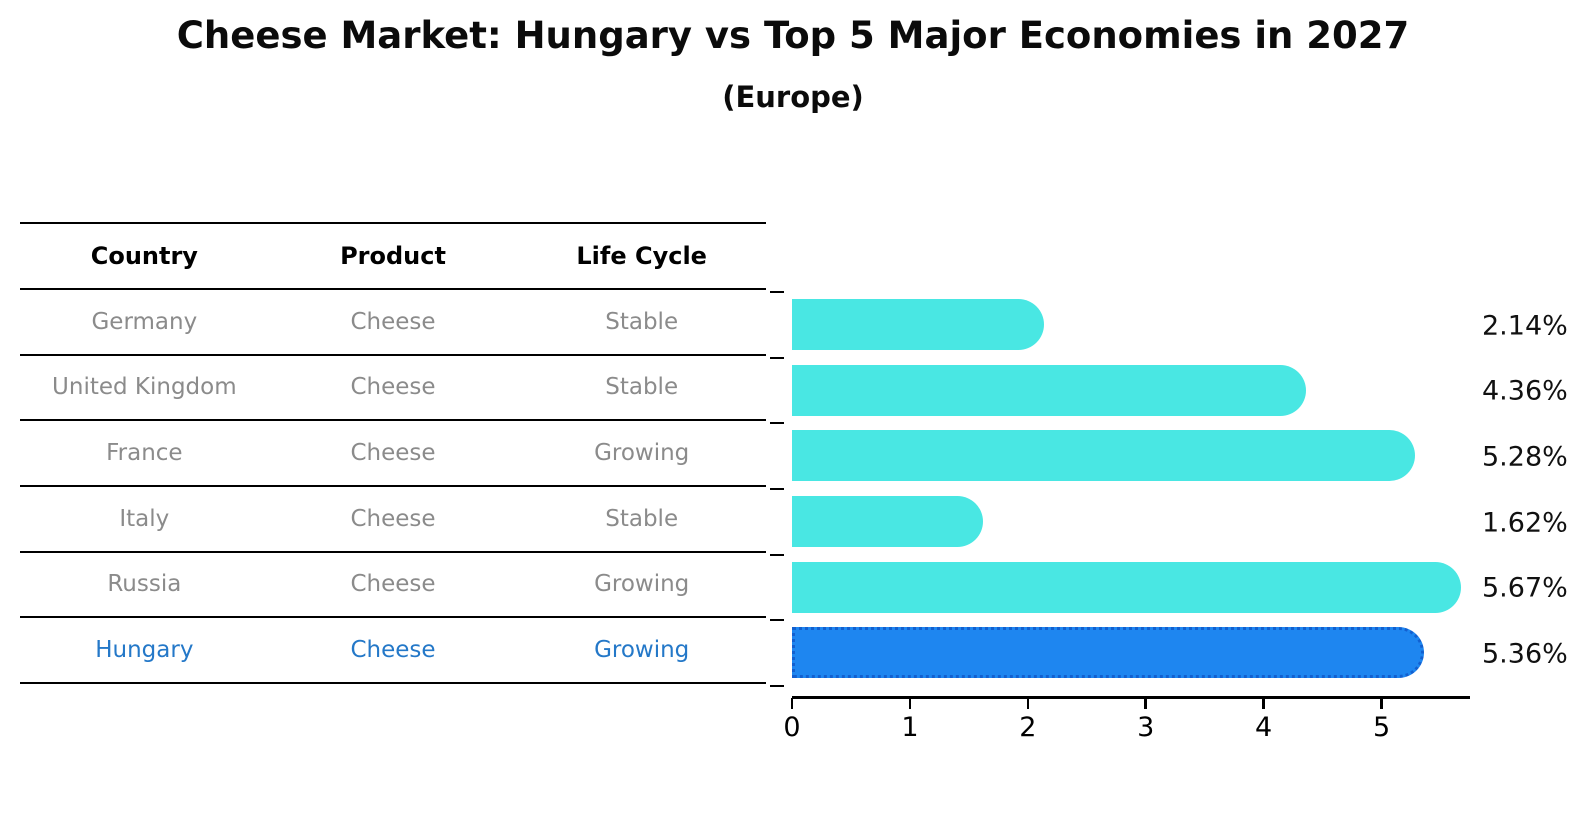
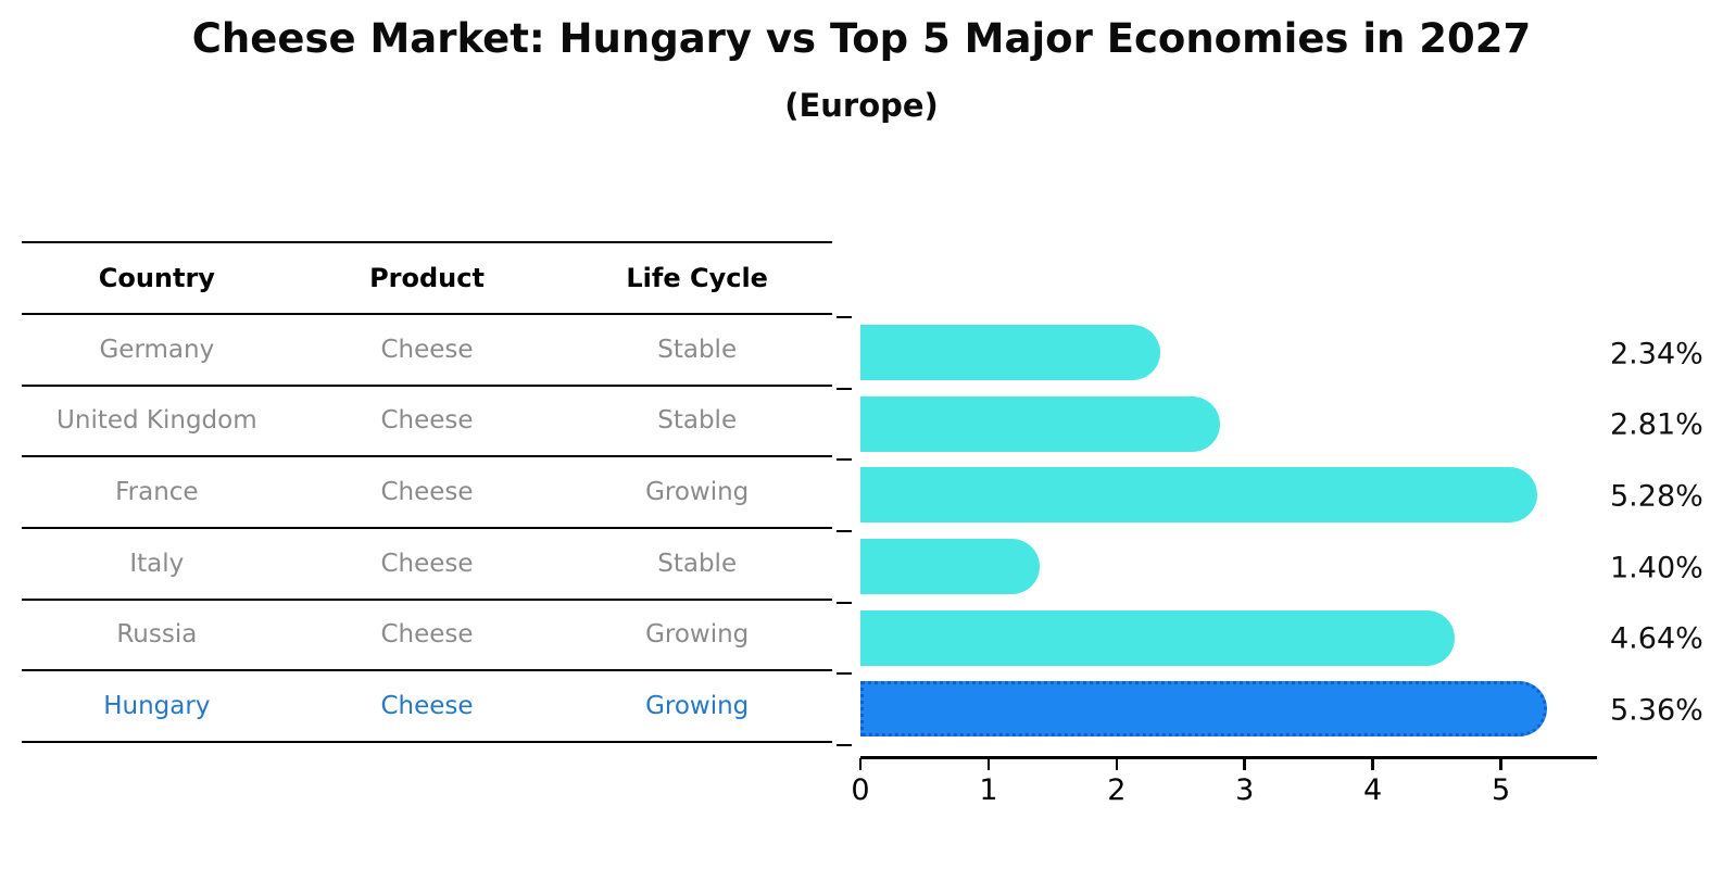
Germany: 2.14% -> 2.34%
United Kingdom: 4.36% -> 2.81%
Italy: 1.62% -> 1.40%
Russia: 5.67% -> 4.64%
